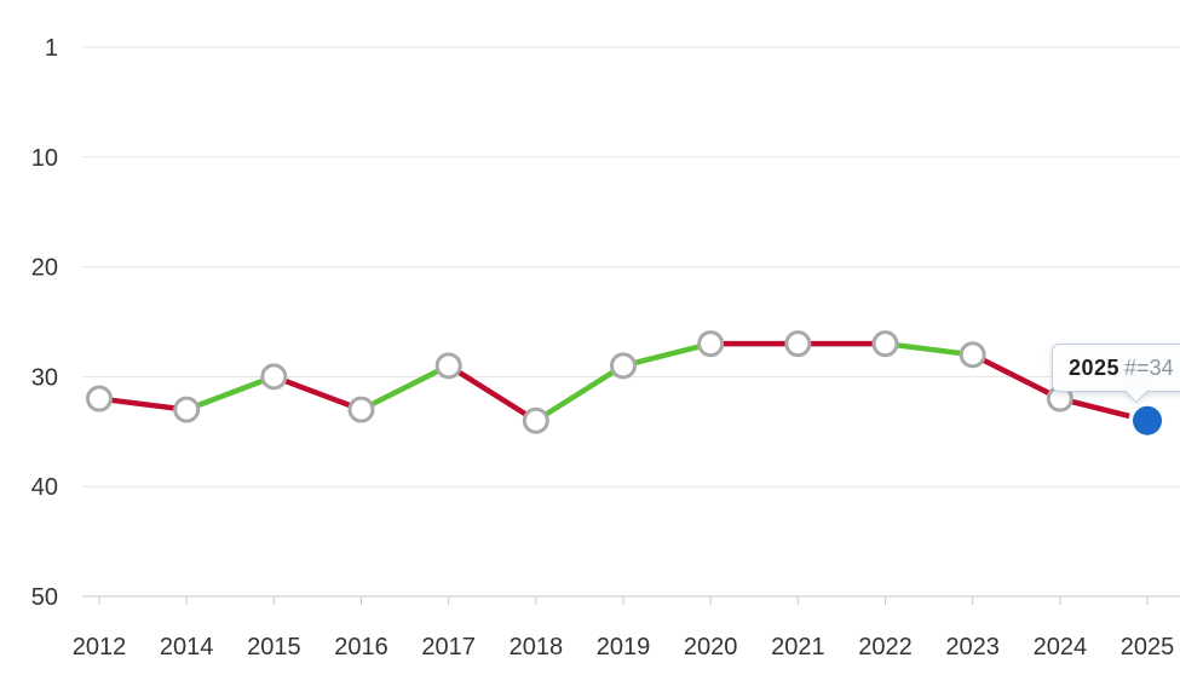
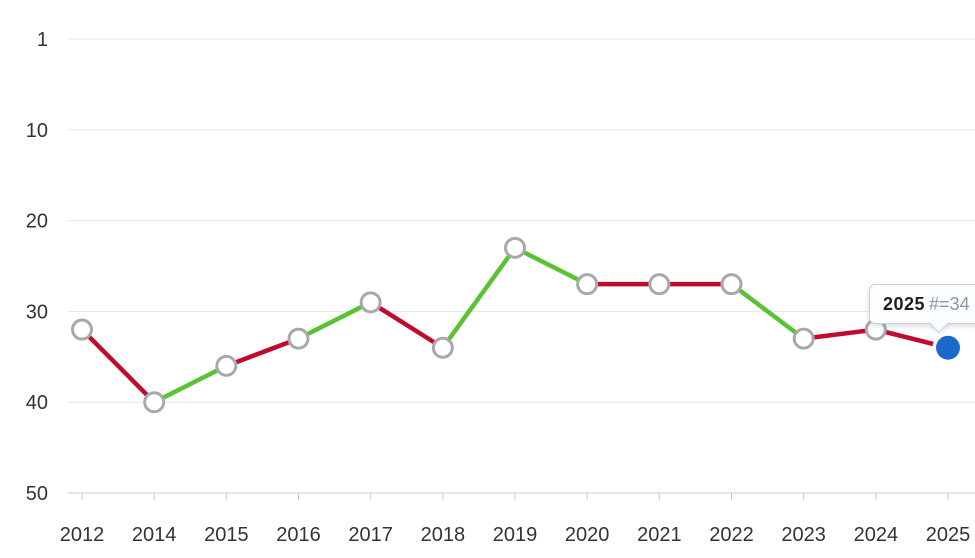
2014: 33 -> 40
2015: 30 -> 36
2019: 29 -> 23
2023: 28 -> 33
